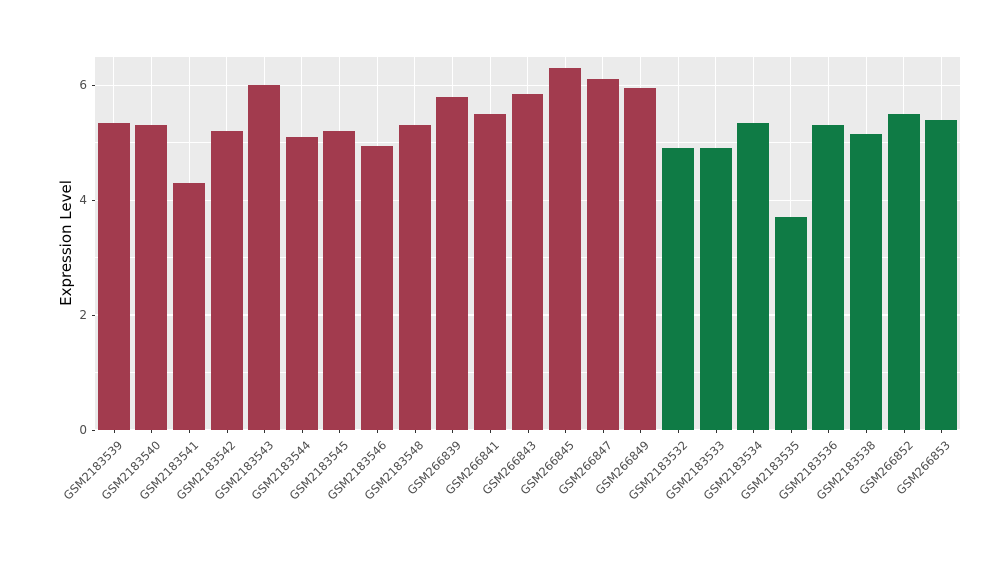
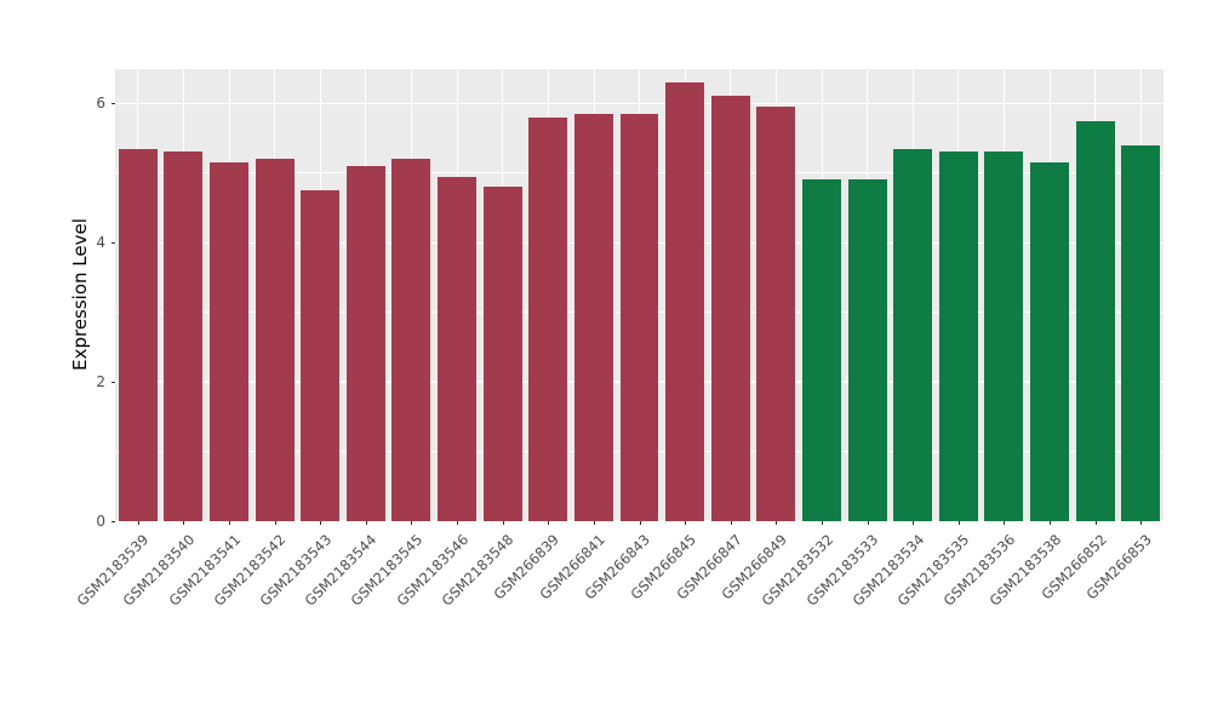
GSM2183541: 4.3 -> 5.2
GSM2183543: 6.0 -> 4.8
GSM2183548: 5.3 -> 4.8
GSM266841: 5.5 -> 5.8
GSM2183535: 3.7 -> 5.3
GSM266852: 5.5 -> 5.8
